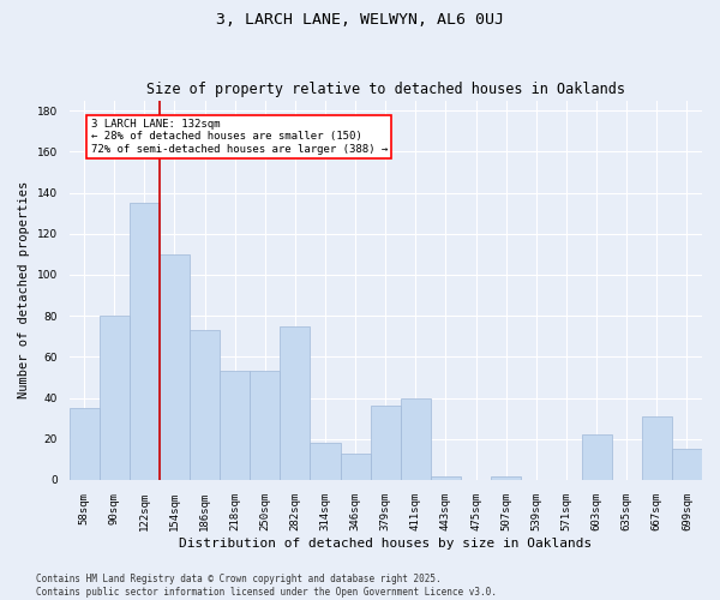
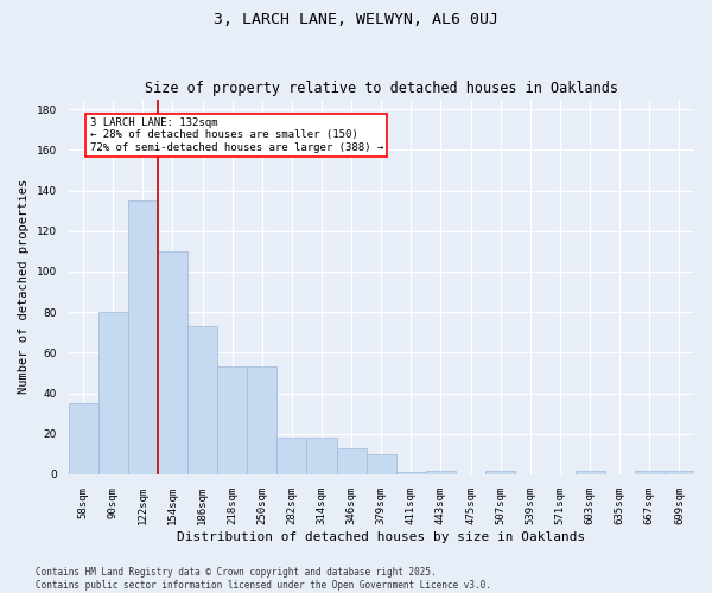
282sqm: 75 -> 18
379sqm: 36 -> 10
411sqm: 40 -> 1
603sqm: 22 -> 2
667sqm: 31 -> 2
699sqm: 15 -> 2
